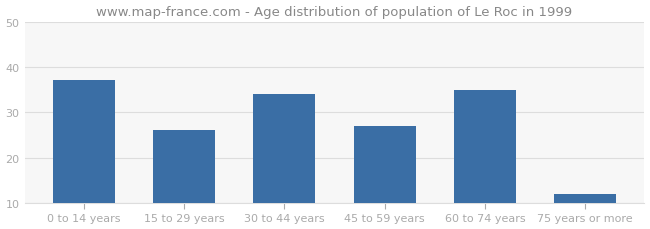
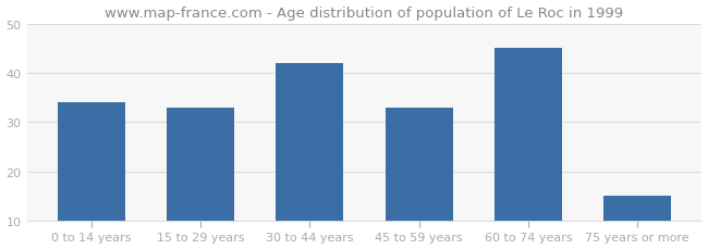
0 to 14 years: 37 -> 34
15 to 29 years: 26 -> 33
30 to 44 years: 34 -> 42
45 to 59 years: 27 -> 33
60 to 74 years: 35 -> 45
75 years or more: 12 -> 15
